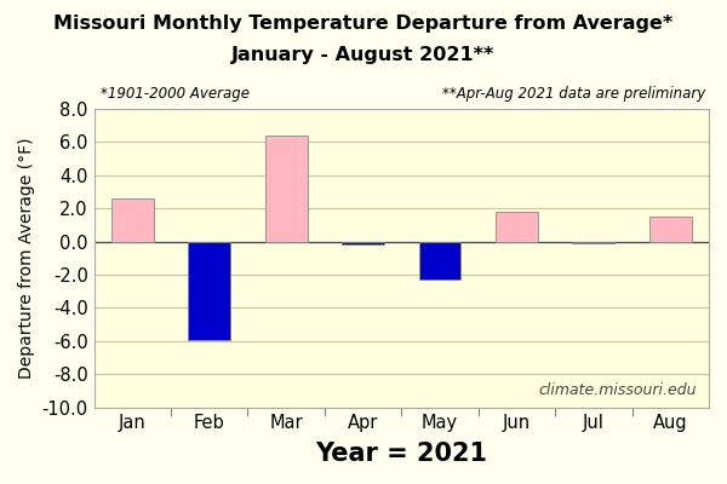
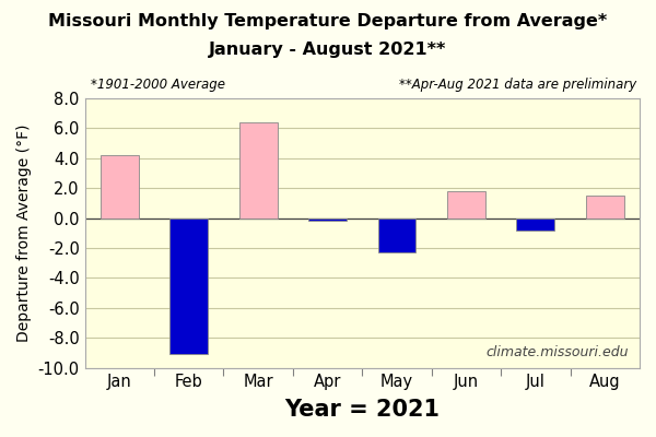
Jan: 2.6 -> 4.2
Feb: -5.9 -> -9.1
Jul: -0.1 -> -0.8
